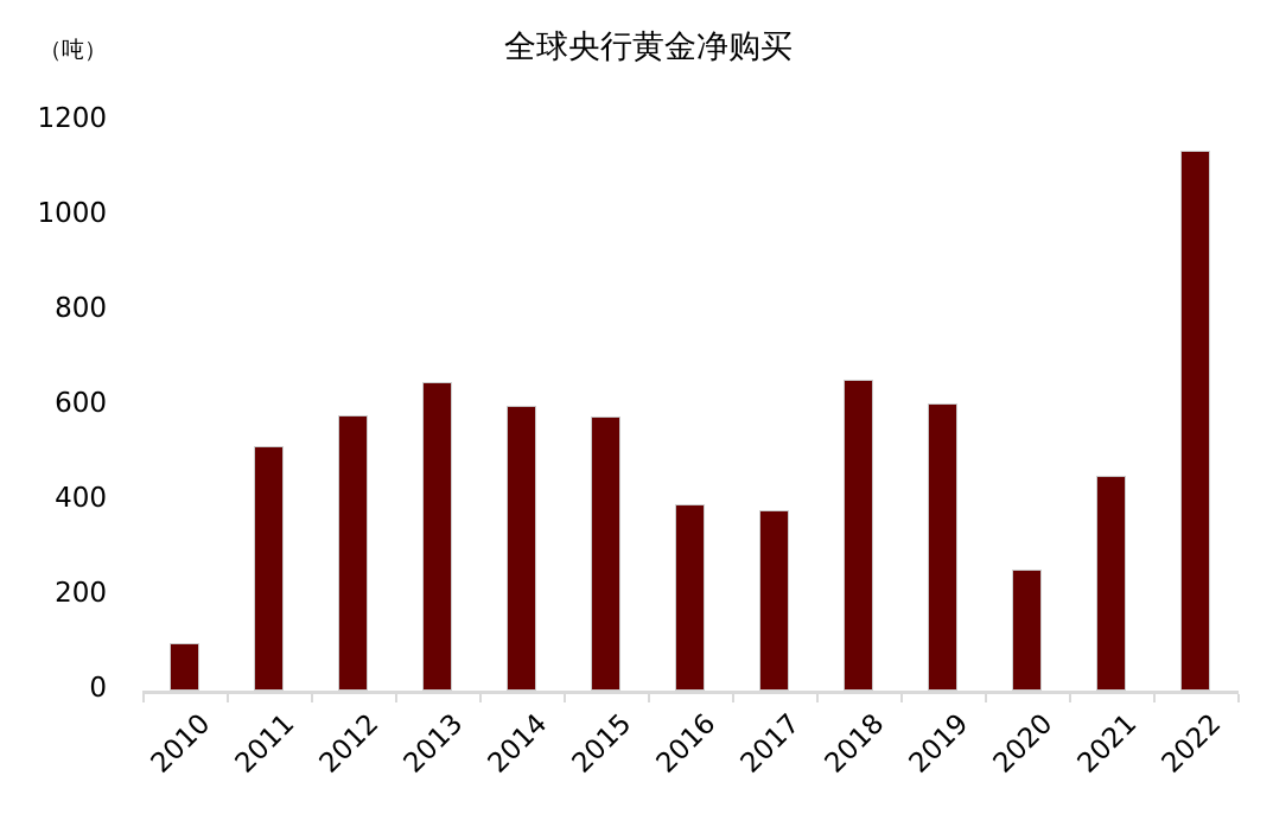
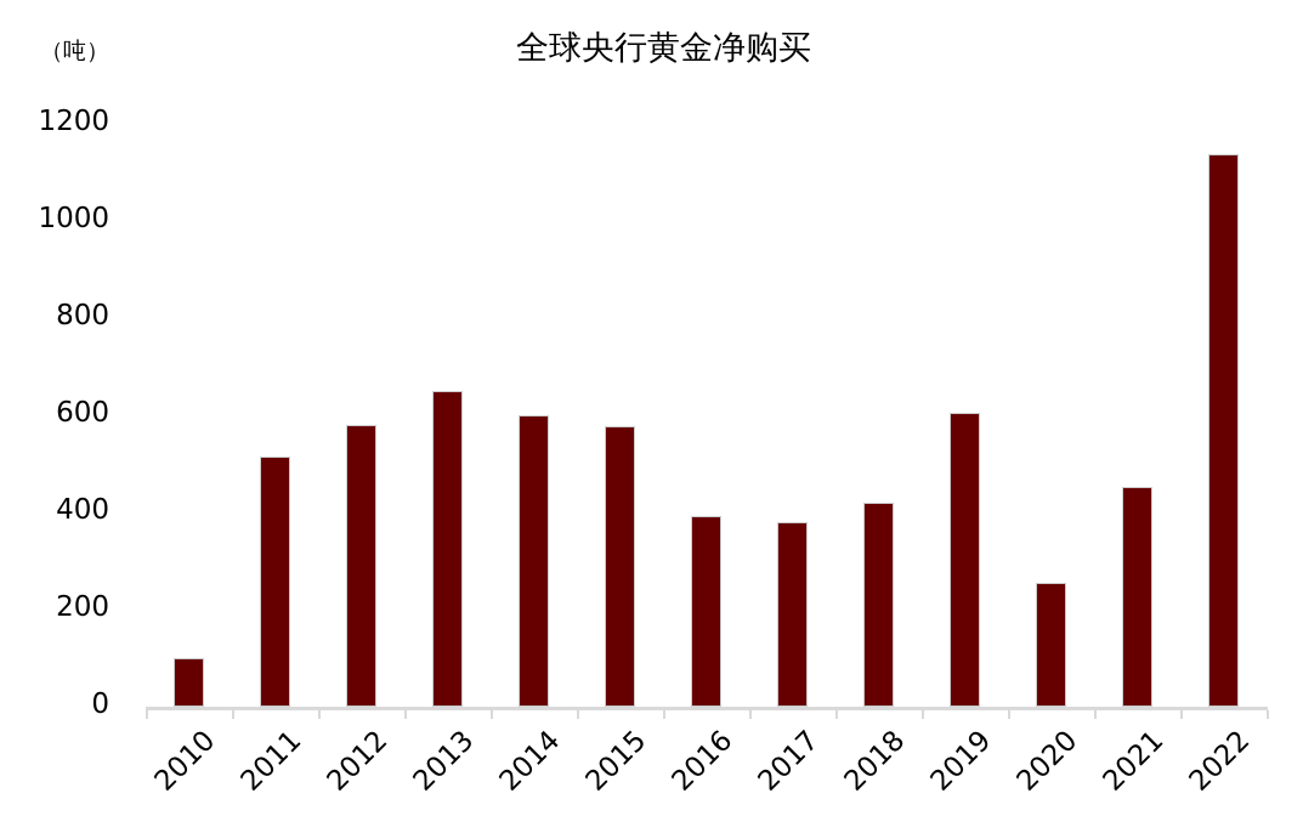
2018: 660 -> 420
